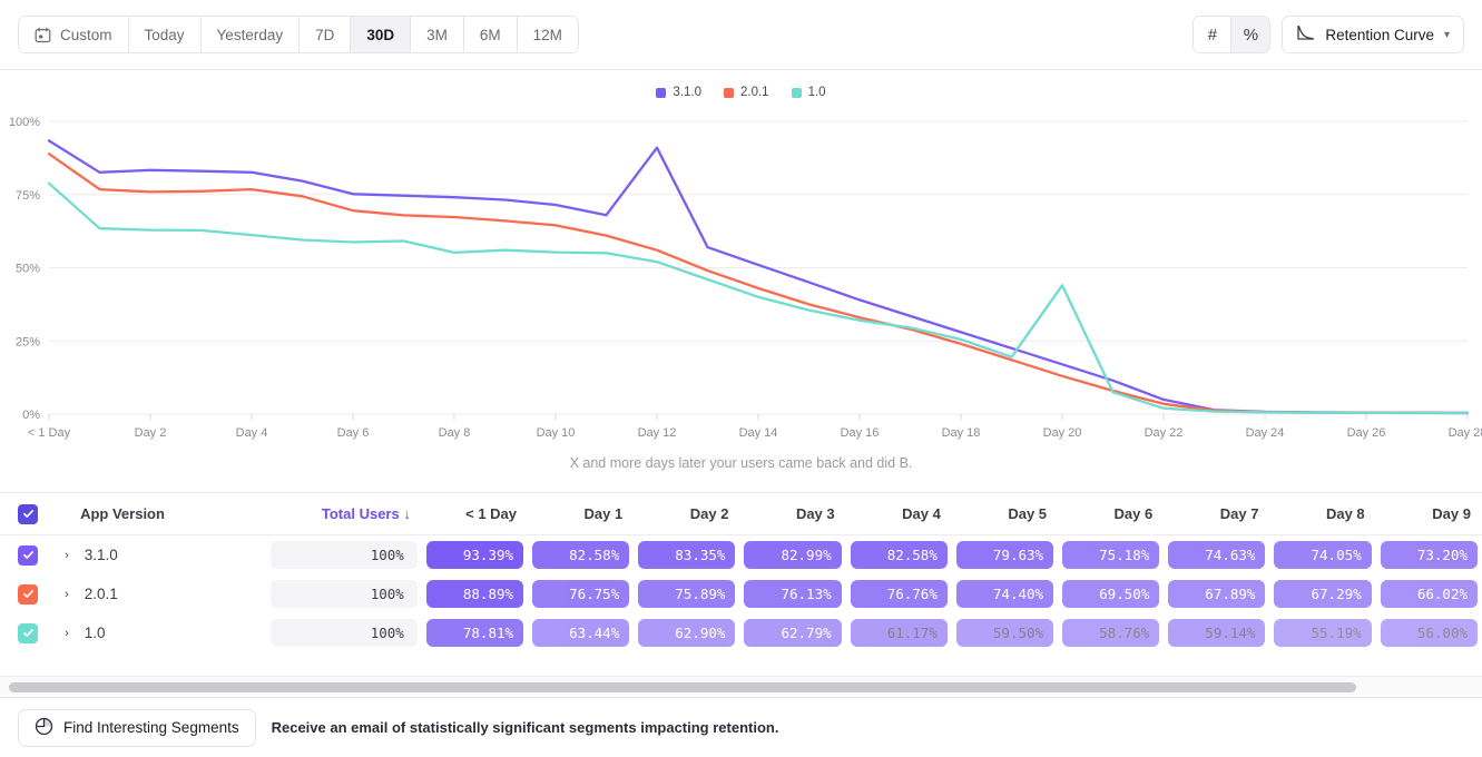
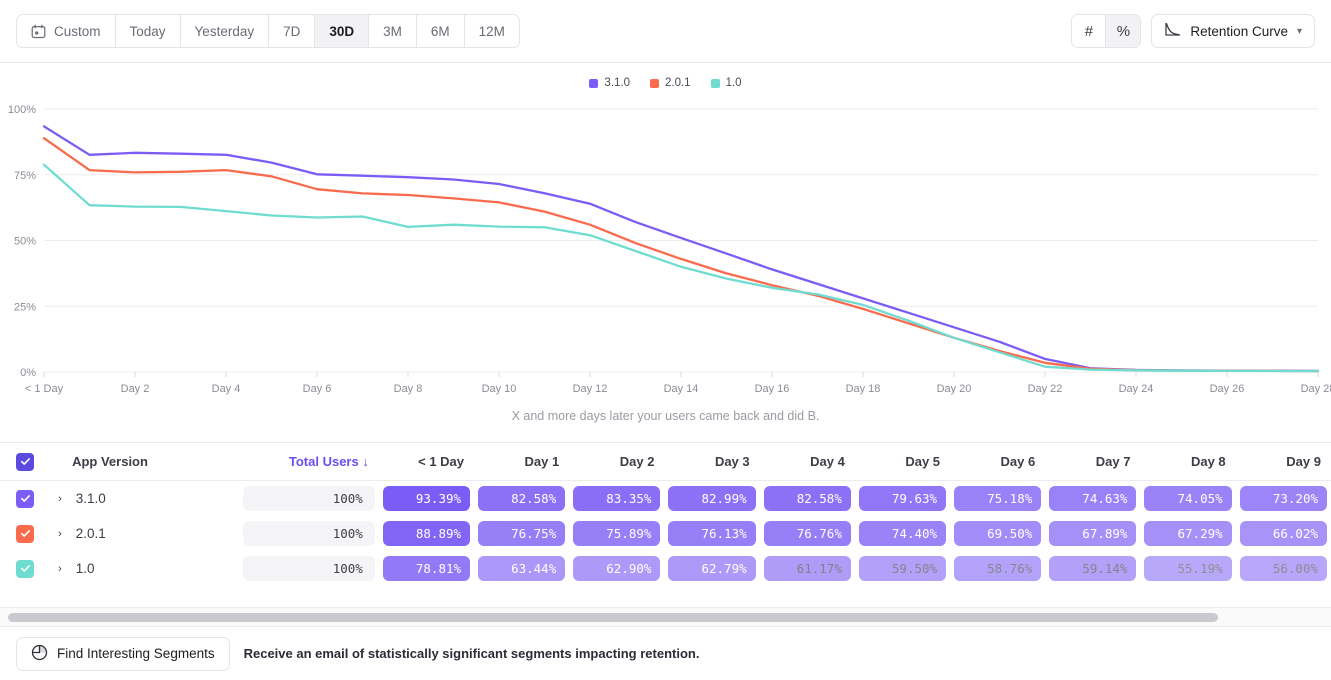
3.1.0/Day 12: 91% -> 64%
1.0/Day 20: 44% -> 13%
